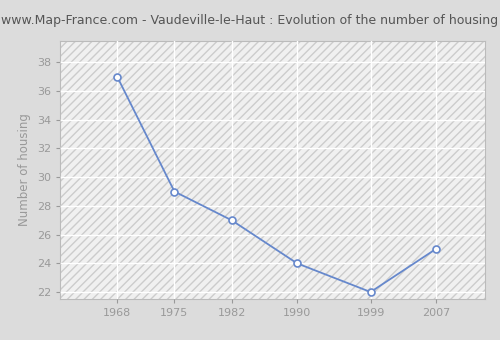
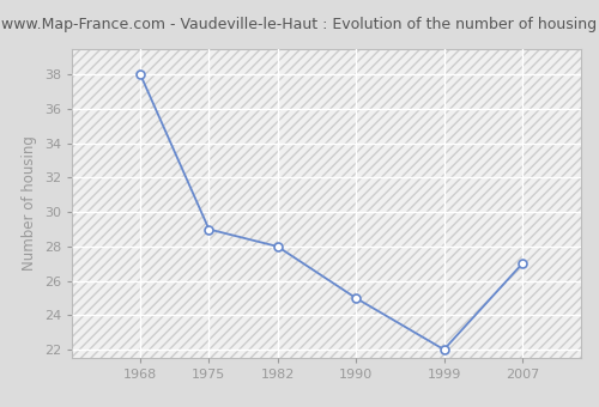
1968: 37 -> 38
1982: 27 -> 28
1990: 24 -> 25
2007: 25 -> 27
